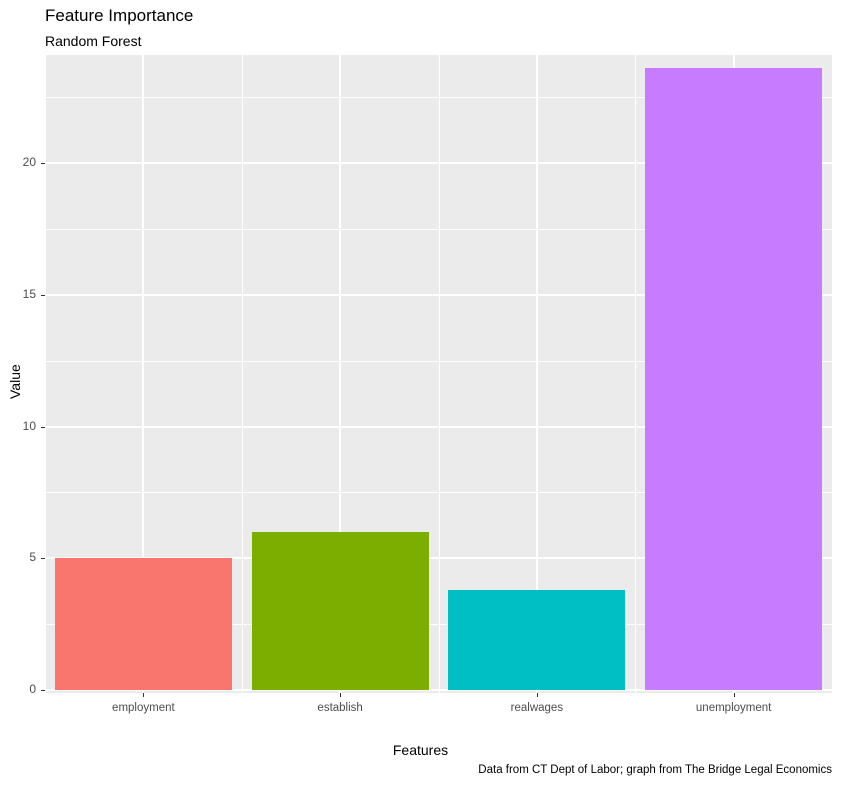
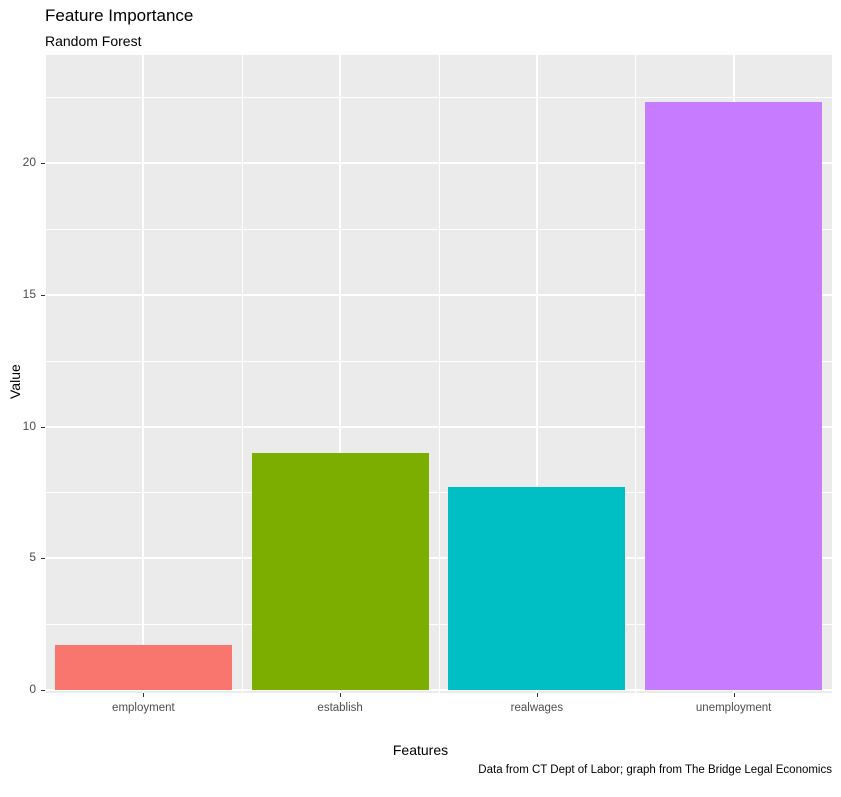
employment: 5.0 -> 1.7
establish: 6.0 -> 9.0
realwages: 3.8 -> 7.7
unemployment: 23.6 -> 22.3
